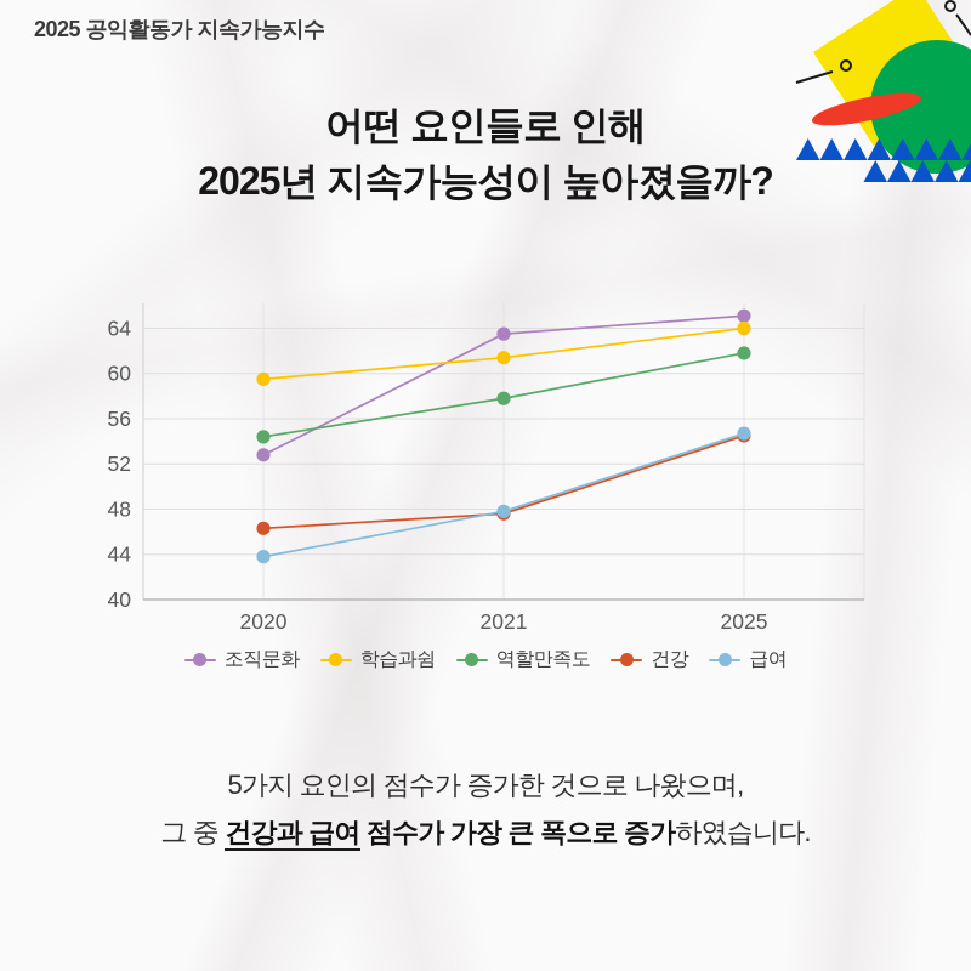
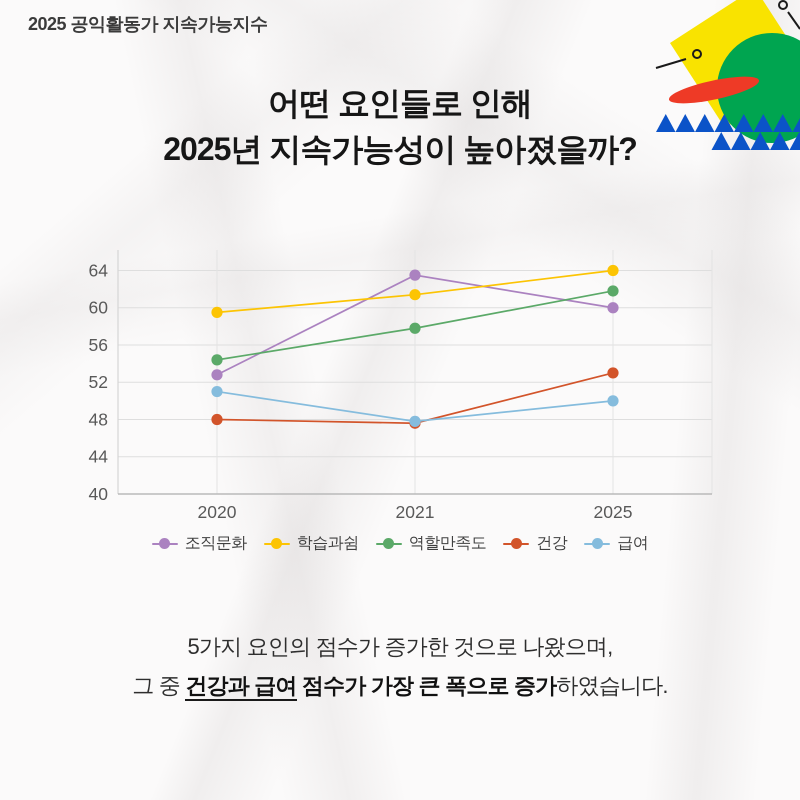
건강/2020: 46 -> 48
급여/2020: 44 -> 51
조직문화/2025: 65 -> 60
건강/2025: 54 -> 53
급여/2025: 55 -> 50
